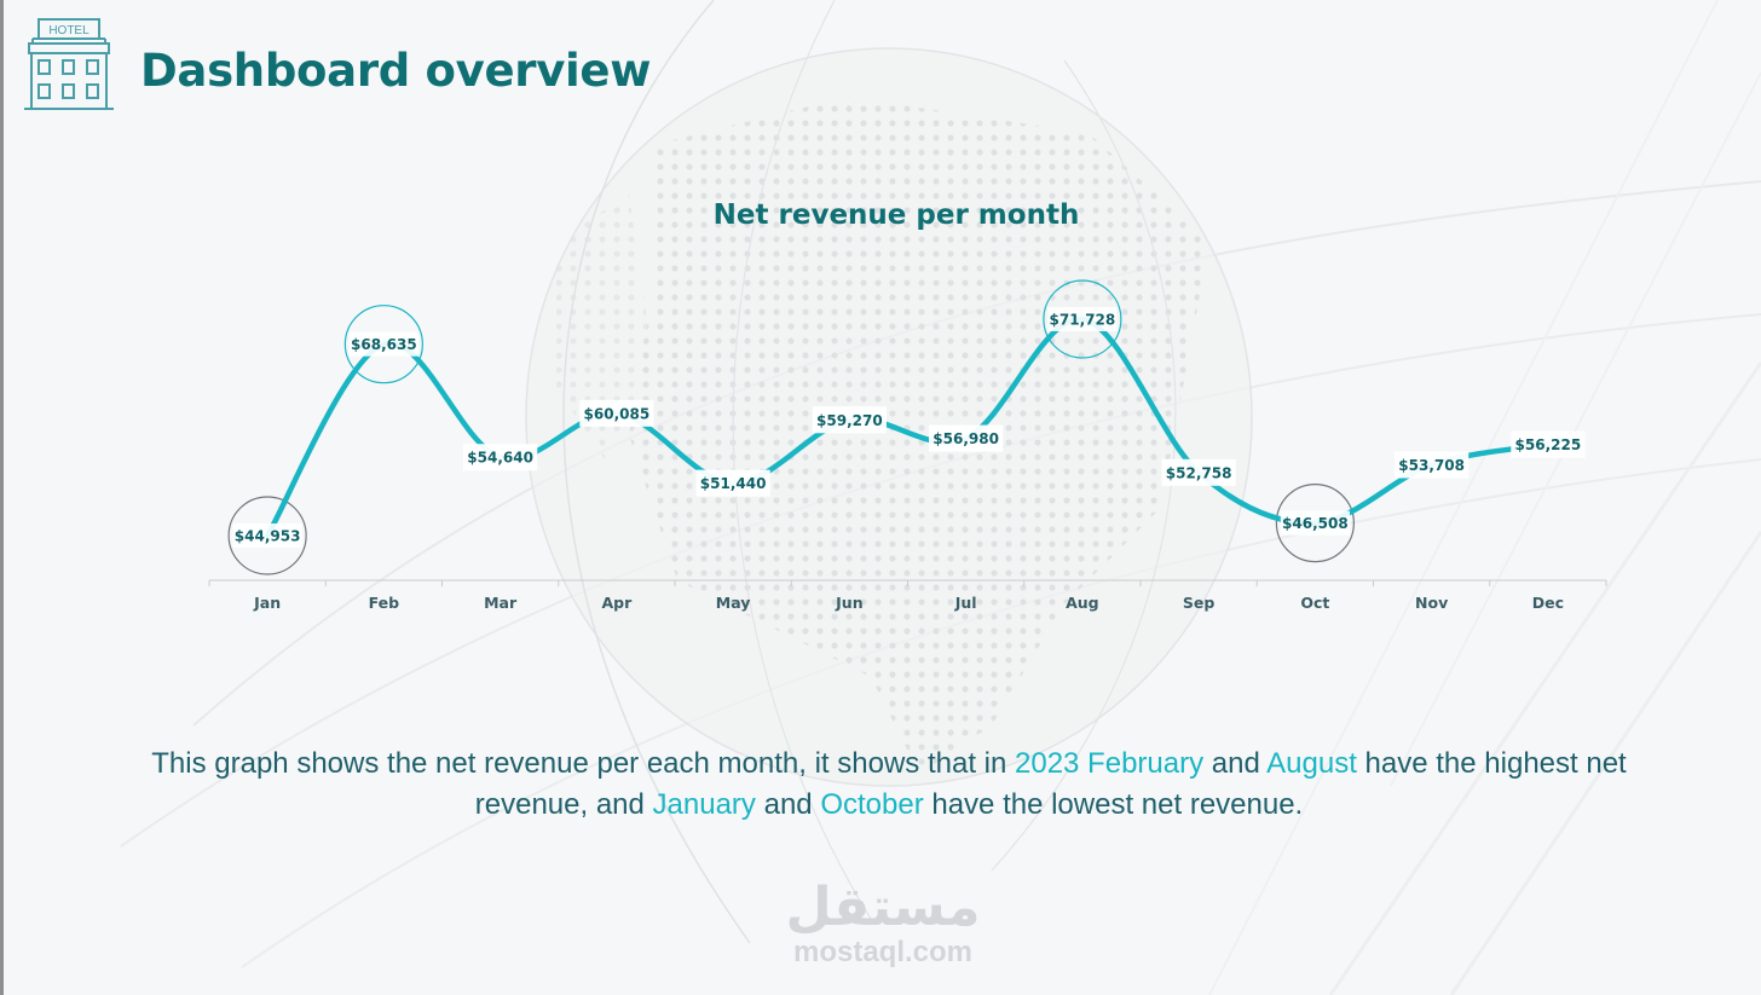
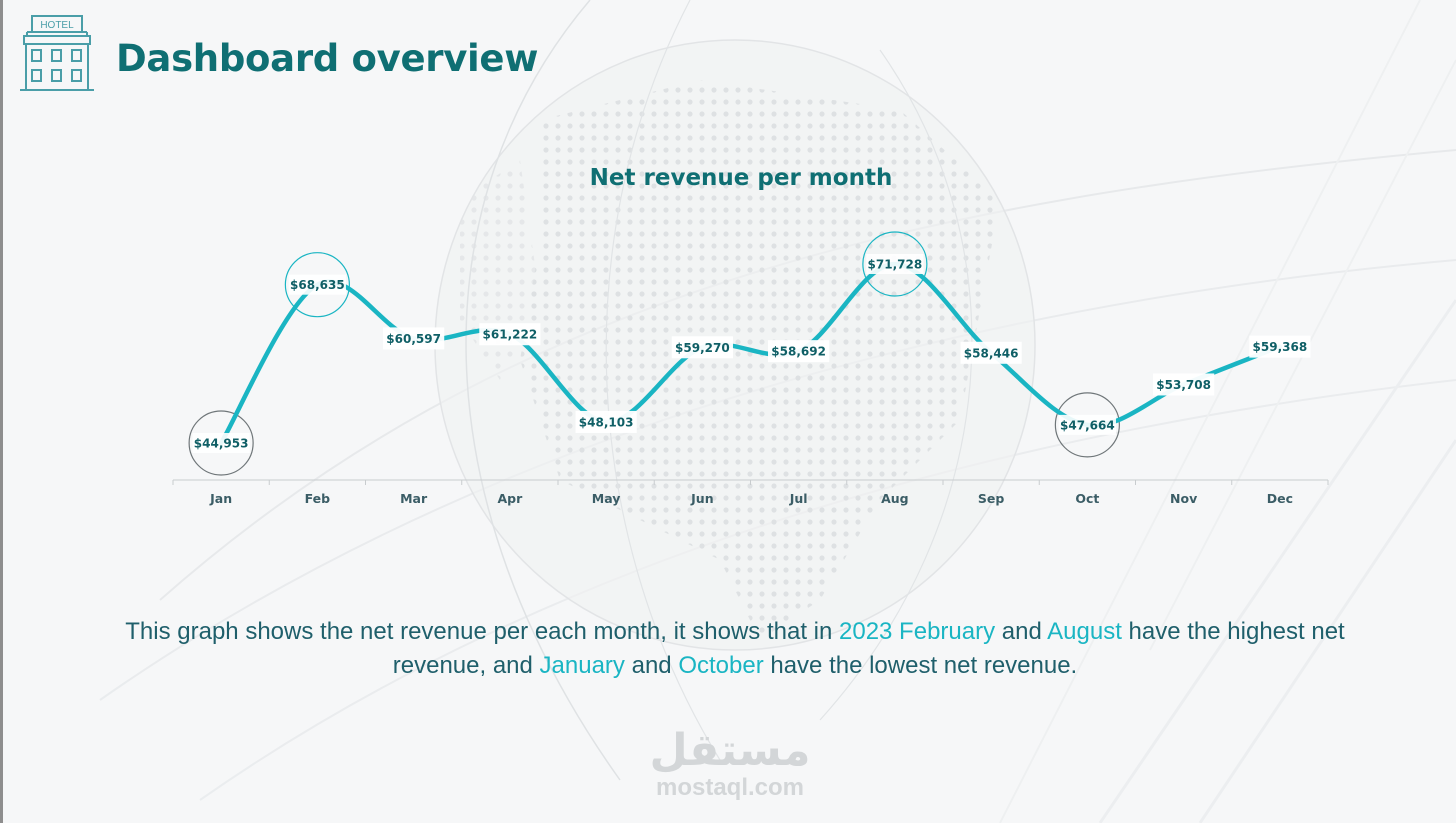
Mar: $54,640 -> $60,597
Apr: $60,085 -> $61,222
May: $51,440 -> $48,103
Jul: $56,980 -> $58,692
Sep: $52,758 -> $58,446
Oct: $46,508 -> $47,664
Dec: $56,225 -> $59,368
